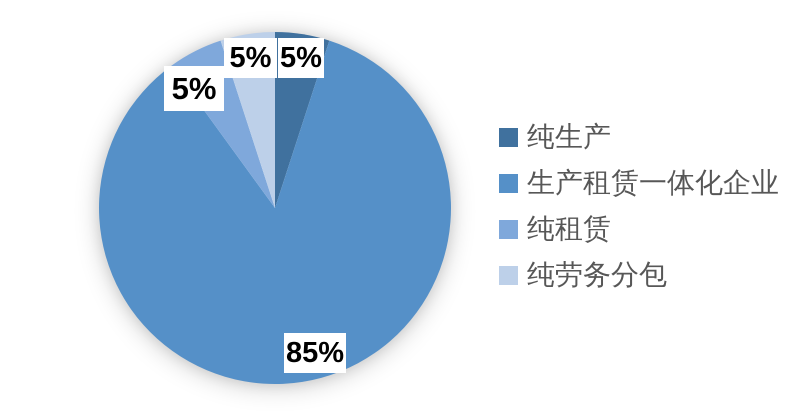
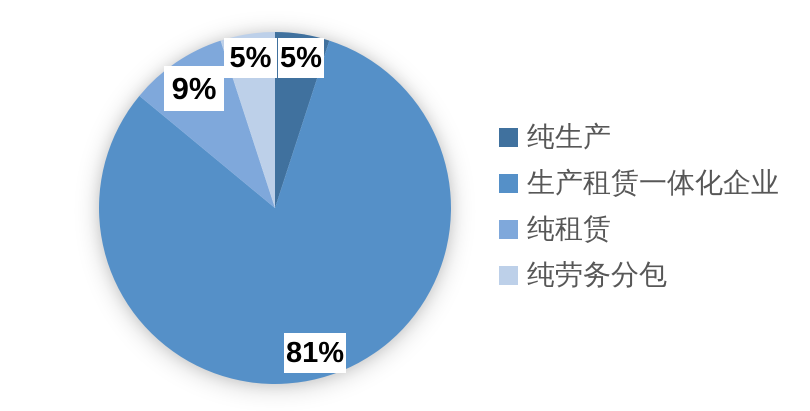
生产租赁一体化企业: 85% -> 81%
纯租赁: 5% -> 9%
